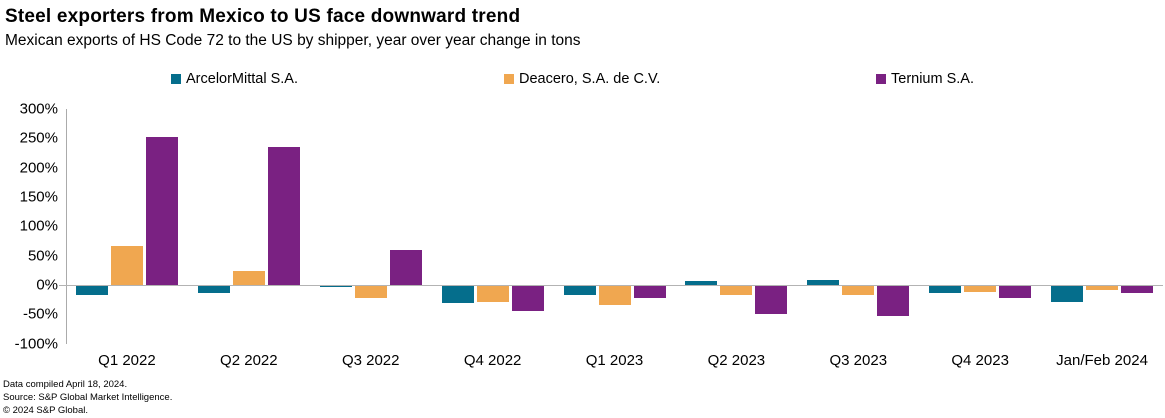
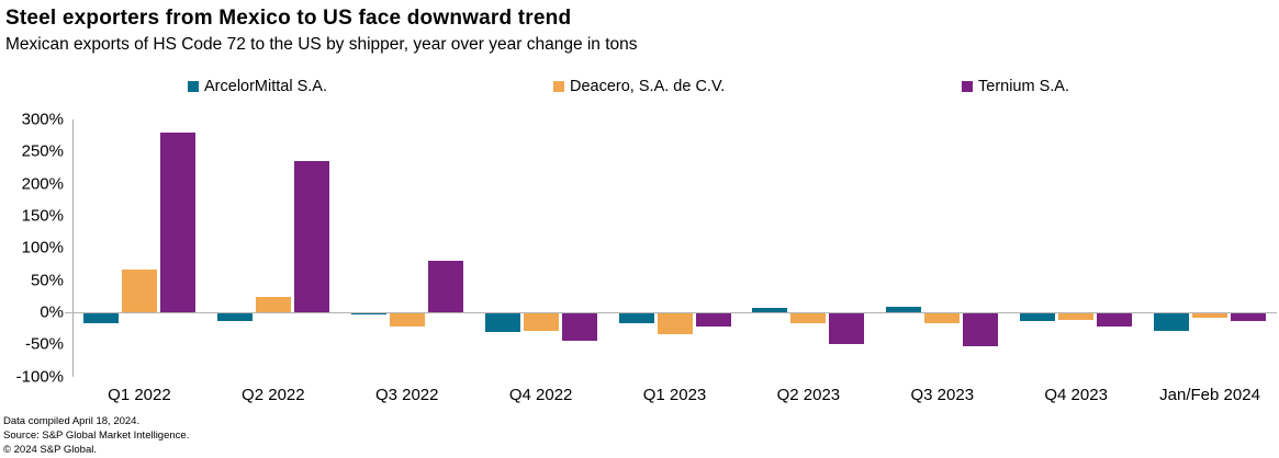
Ternium S.A./Q1 2022: 250% -> 280%
Ternium S.A./Q3 2022: 60% -> 80%
